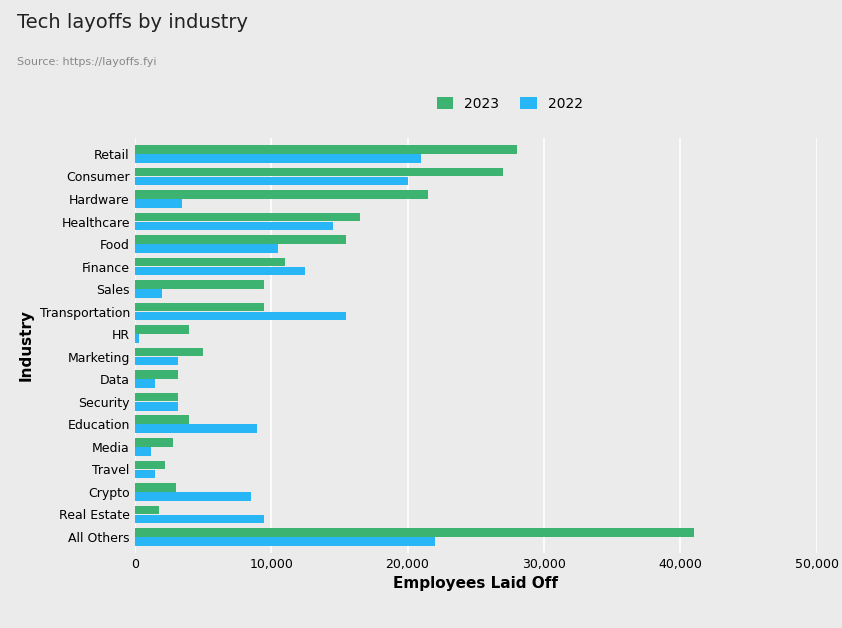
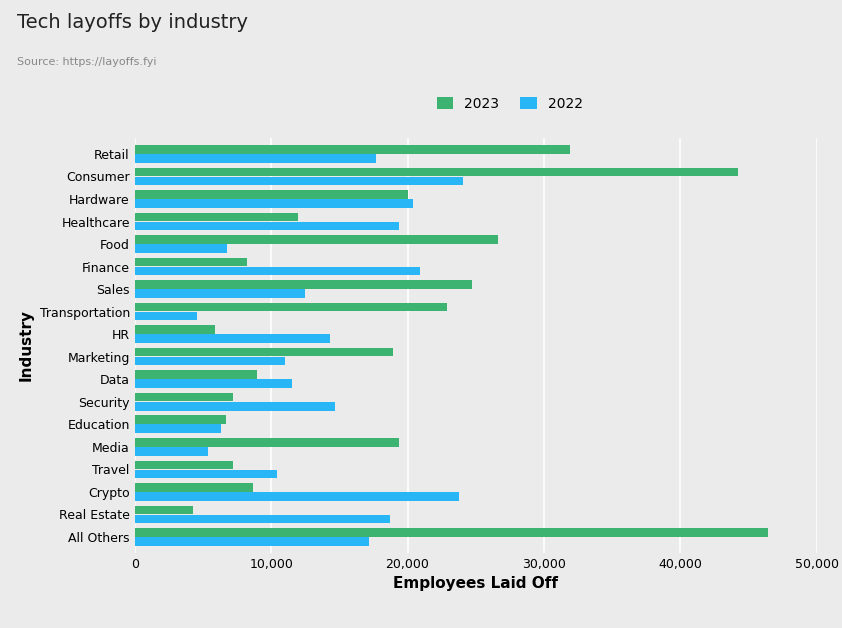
2023/Retail: 28,000 -> 31,900
2022/Retail: 21,000 -> 17,700
2023/Consumer: 27,000 -> 44,200
2022/Consumer: 20,000 -> 24,100
2023/Hardware: 21,500 -> 20,000
2022/Hardware: 3,500 -> 20,400
2023/Healthcare: 16,500 -> 12,000
2022/Healthcare: 14,500 -> 19,400
2023/Food: 15,500 -> 26,600
2022/Food: 10,500 -> 6,800
2023/Finance: 11,000 -> 8,200
2022/Finance: 12,500 -> 20,900
2023/Sales: 9,500 -> 24,700
2022/Sales: 2,000 -> 12,500
2023/Transportation: 9,500 -> 22,900
2022/Transportation: 15,500 -> 4,600
2023/HR: 4,000 -> 5,900
2022/HR: 300 -> 14,300
2023/Marketing: 5,000 -> 18,900
2022/Marketing: 3,200 -> 11,000
2023/Data: 3,200 -> 9,000
2022/Data: 1,500 -> 11,500
2023/Security: 3,200 -> 7,200
2022/Security: 3,200 -> 14,700
2023/Education: 4,000 -> 6,700
2022/Education: 9,000 -> 6,300
2023/Media: 2,800 -> 19,400
2022/Media: 1,200 -> 5,400
2023/Travel: 2,200 -> 7,200
2022/Travel: 1,500 -> 10,400
2023/Crypto: 3,000 -> 8,700
2022/Crypto: 8,500 -> 23,800
2023/Real Estate: 1,800 -> 4,300
2022/Real Estate: 9,500 -> 18,700
2023/All Others: 41,000 -> 46,400
2022/All Others: 22,000 -> 17,200
